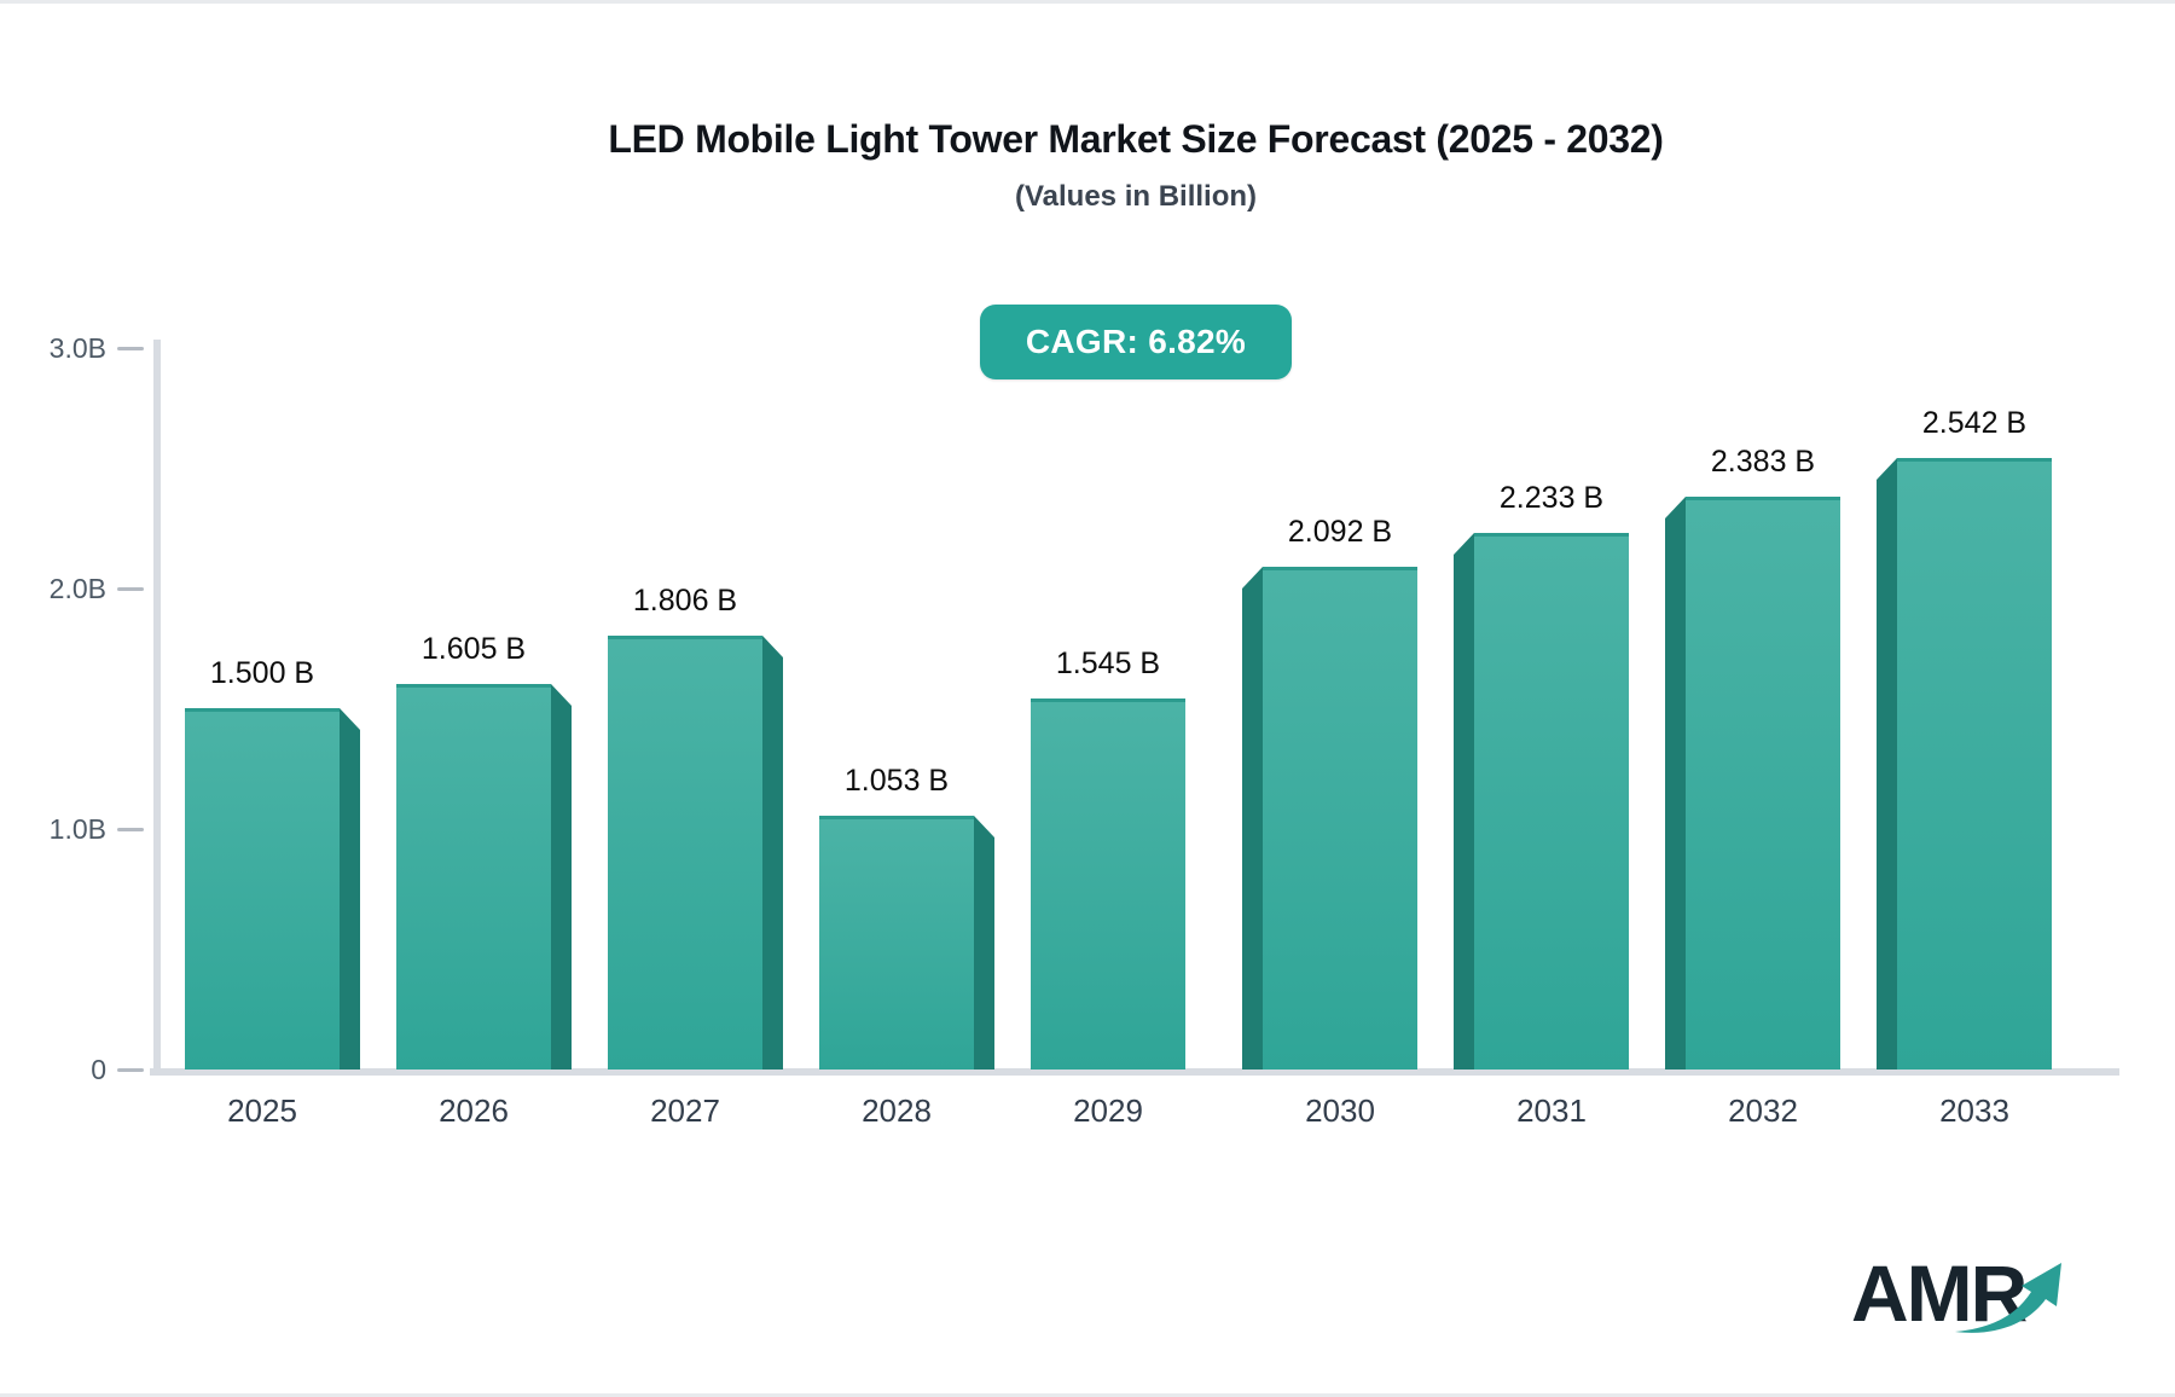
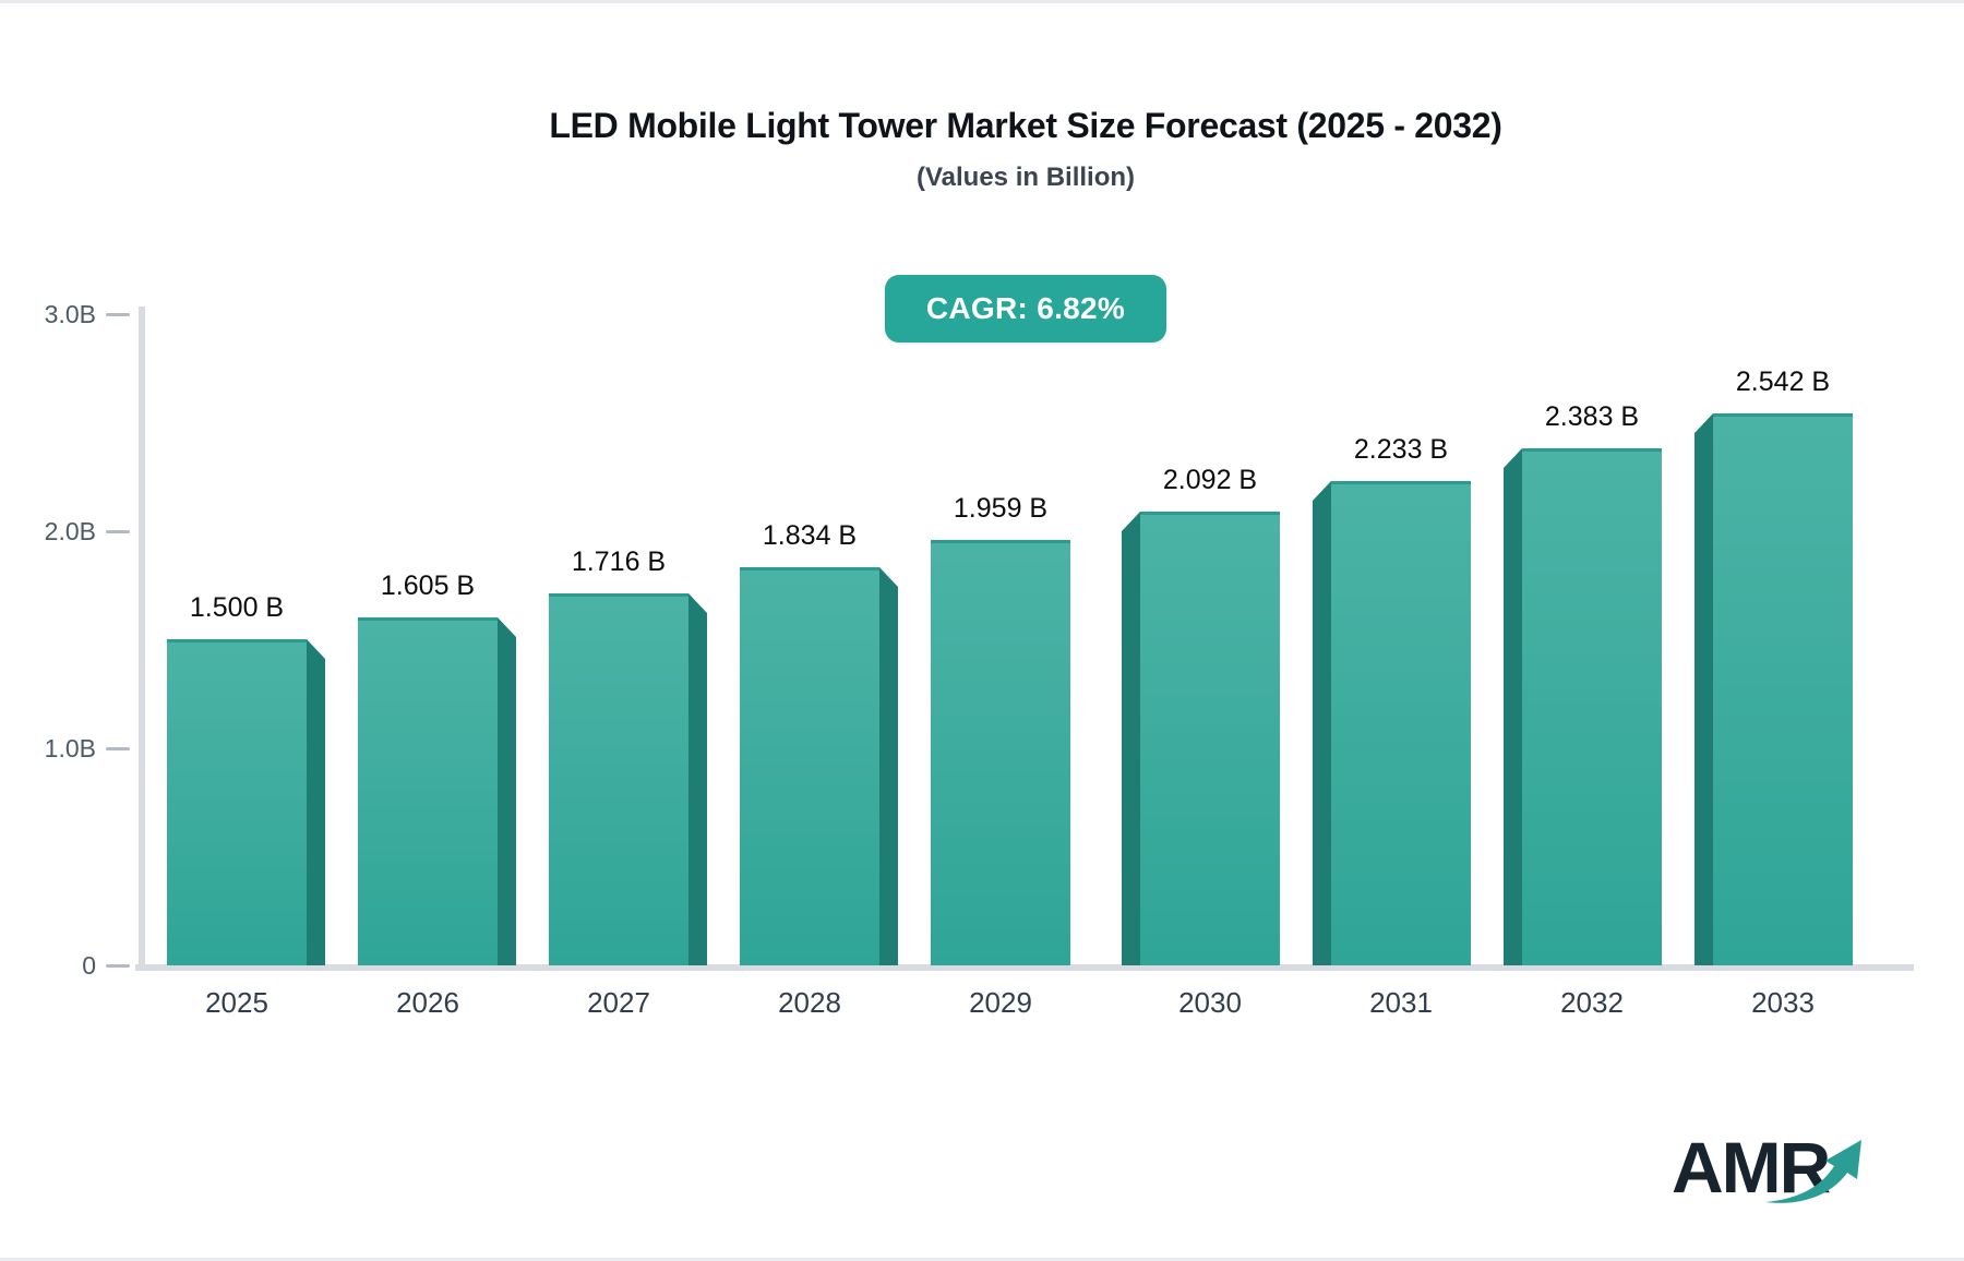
2027: 1.806 -> 1.716
2028: 1.053 -> 1.834
2029: 1.545 -> 1.959
